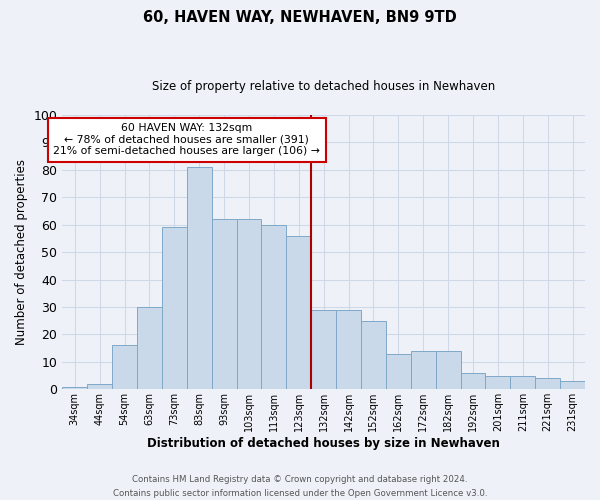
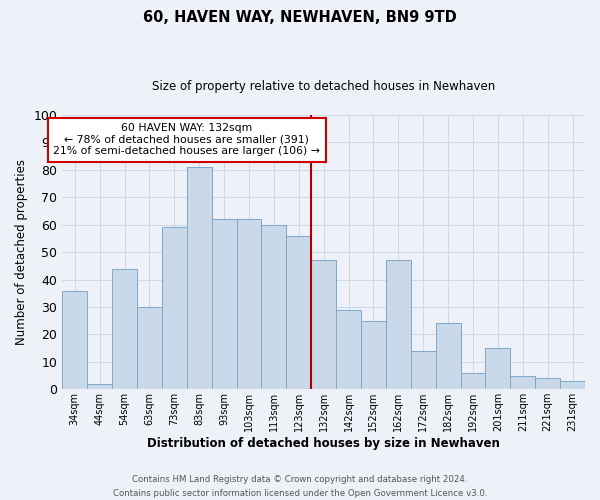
34sqm: 1 -> 36
54sqm: 16 -> 44
132sqm: 29 -> 47
162sqm: 13 -> 47
182sqm: 14 -> 24
201sqm: 5 -> 15
